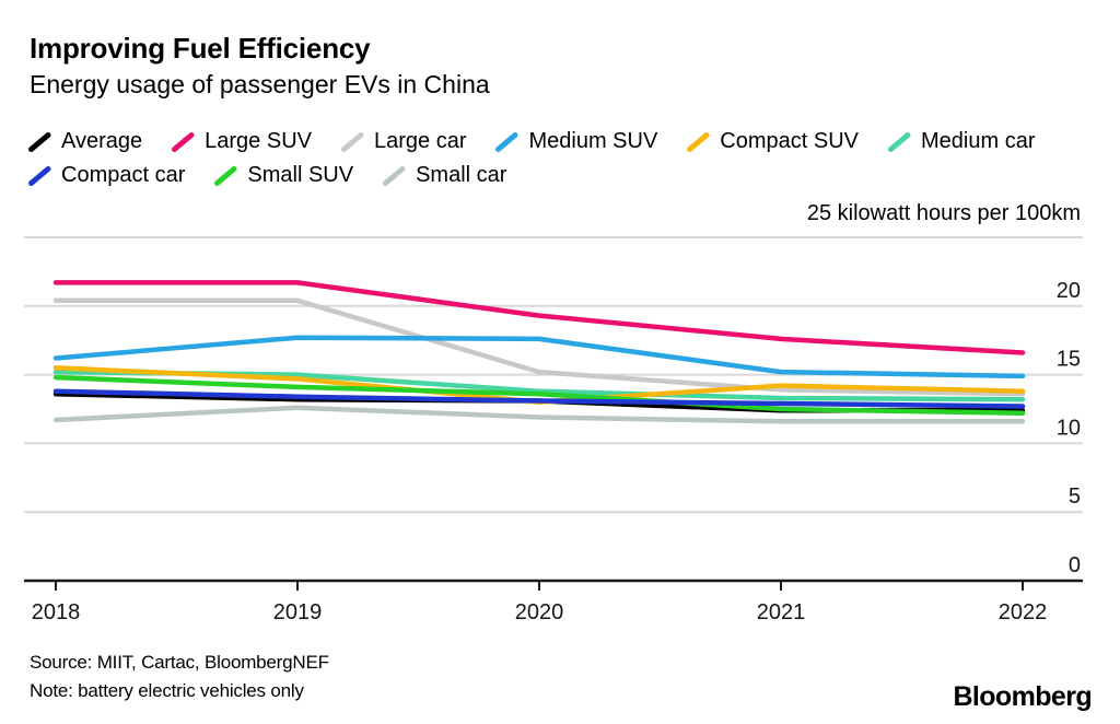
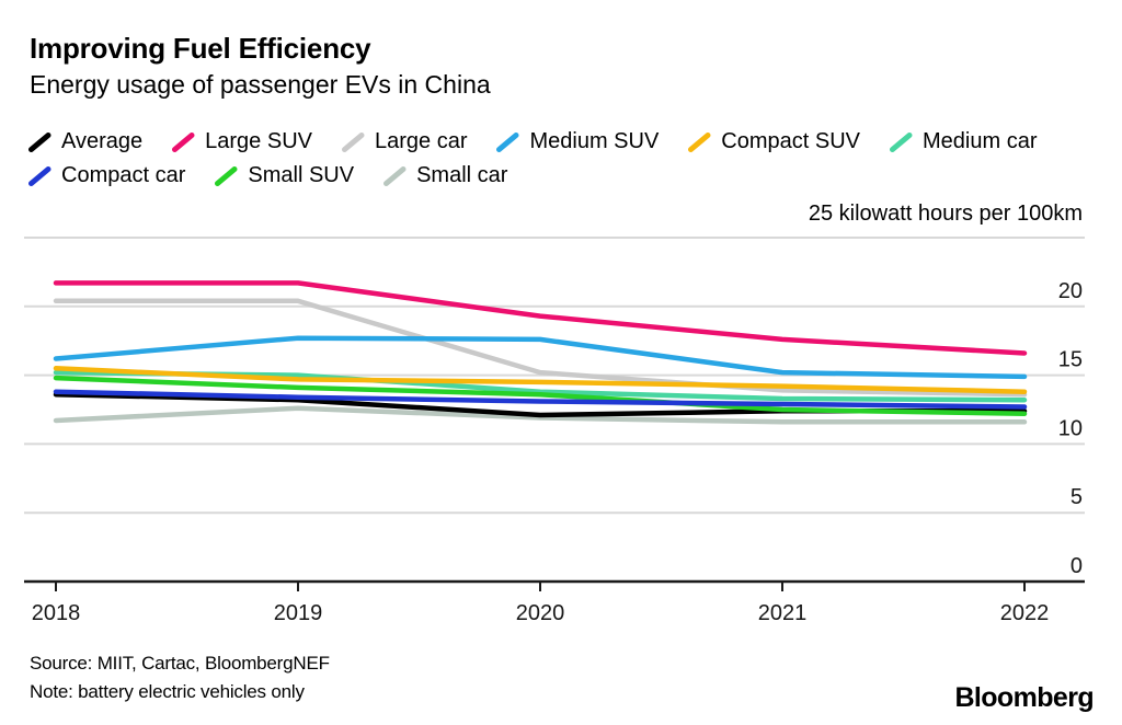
Average/2020: 13.1 -> 12.1
Compact SUV/2020: 13.0 -> 14.5
